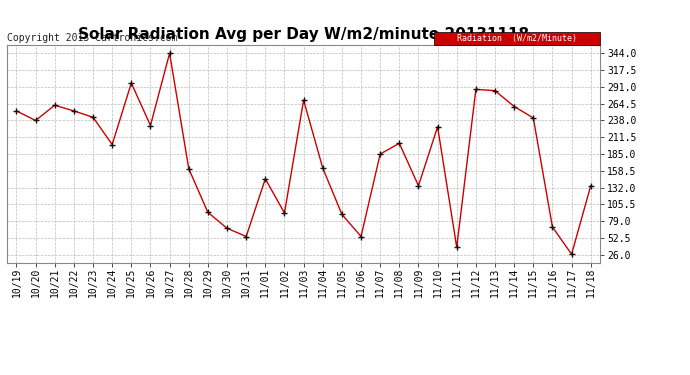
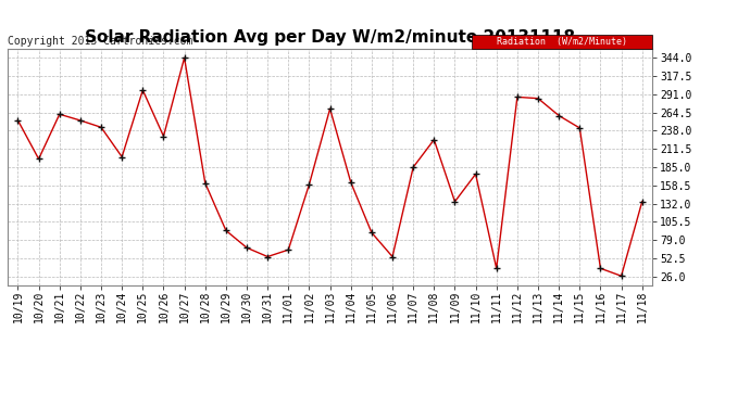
10/20: 238 -> 197
11/01: 146 -> 65
11/02: 92 -> 160
11/08: 202 -> 225
11/10: 228 -> 175
11/16: 70 -> 38
